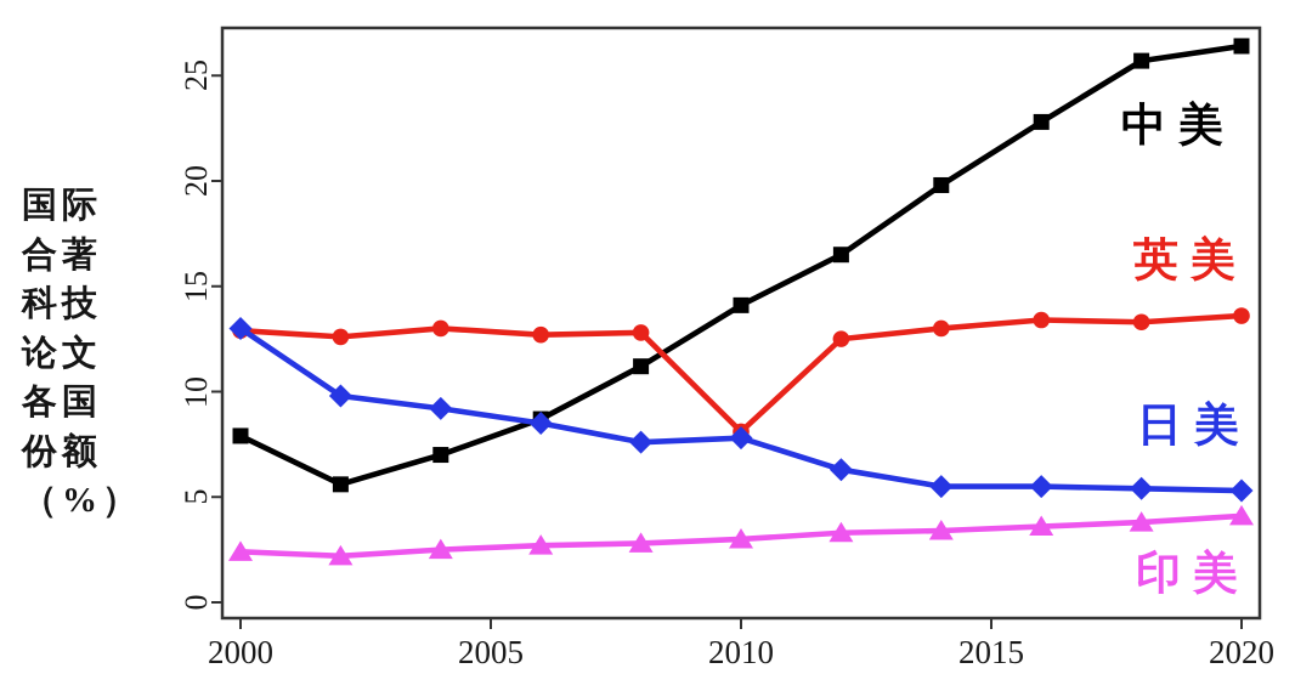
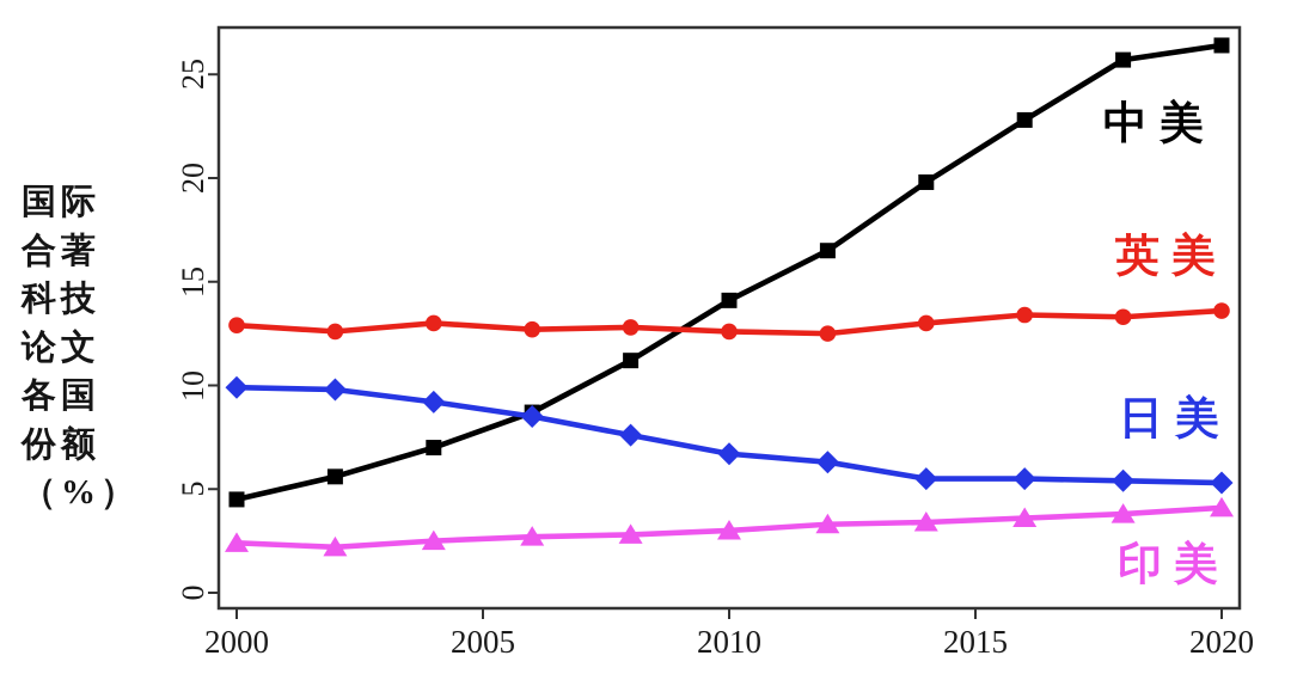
中美/2000: 7.9 -> 4.5
日美/2000: 13.0 -> 9.9
英美/2010: 8.1 -> 12.6
日美/2010: 7.8 -> 6.7
